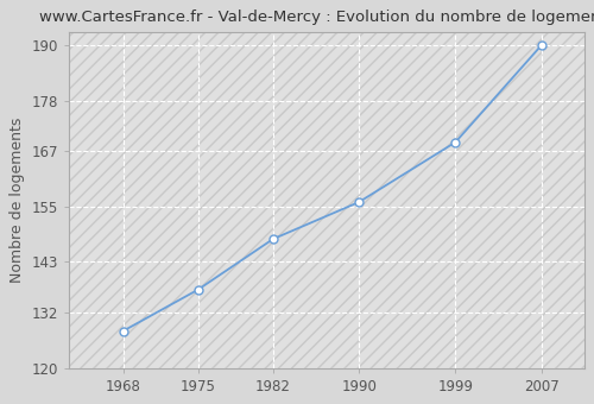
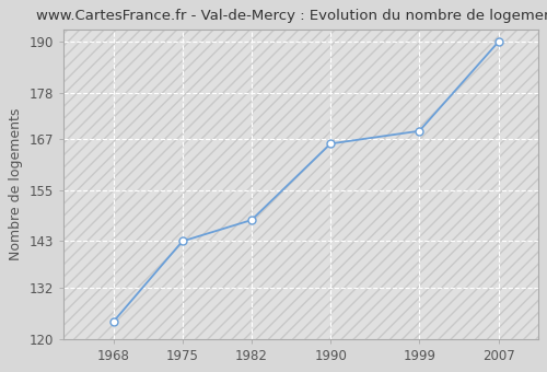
1968: 128 -> 124
1975: 137 -> 143
1990: 156 -> 166
